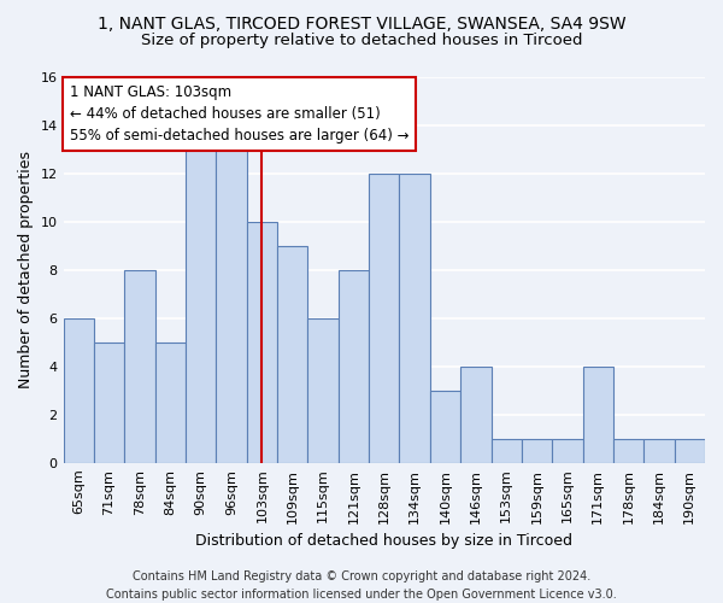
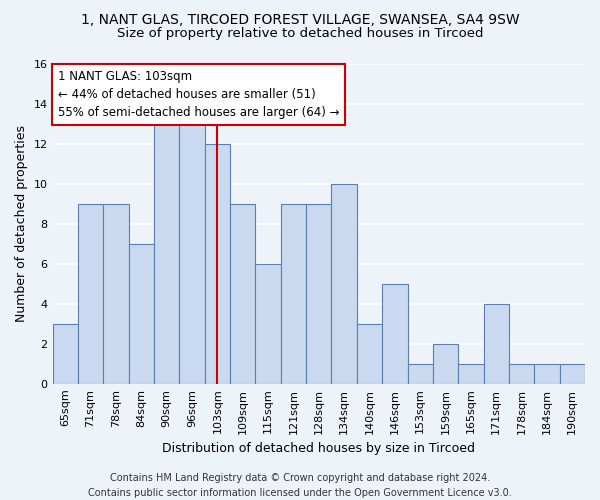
65sqm: 6 -> 3
71sqm: 5 -> 9
78sqm: 8 -> 9
84sqm: 5 -> 7
103sqm: 10 -> 12
121sqm: 8 -> 9
128sqm: 12 -> 9
134sqm: 12 -> 10
146sqm: 4 -> 5
159sqm: 1 -> 2
